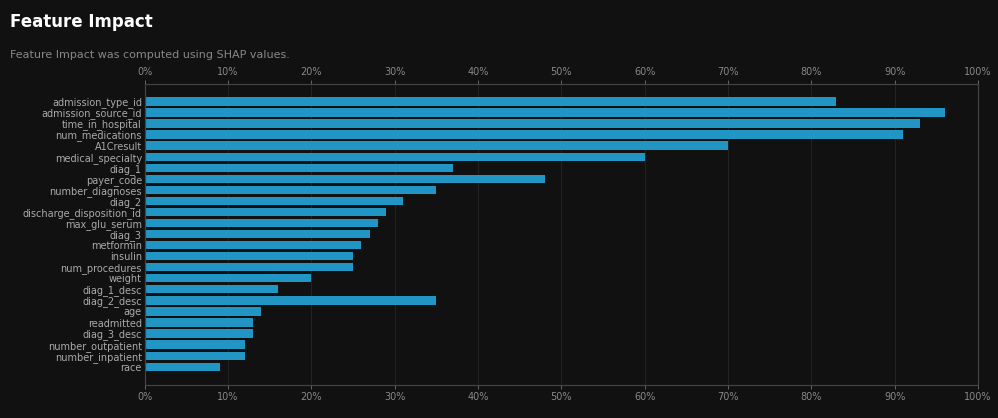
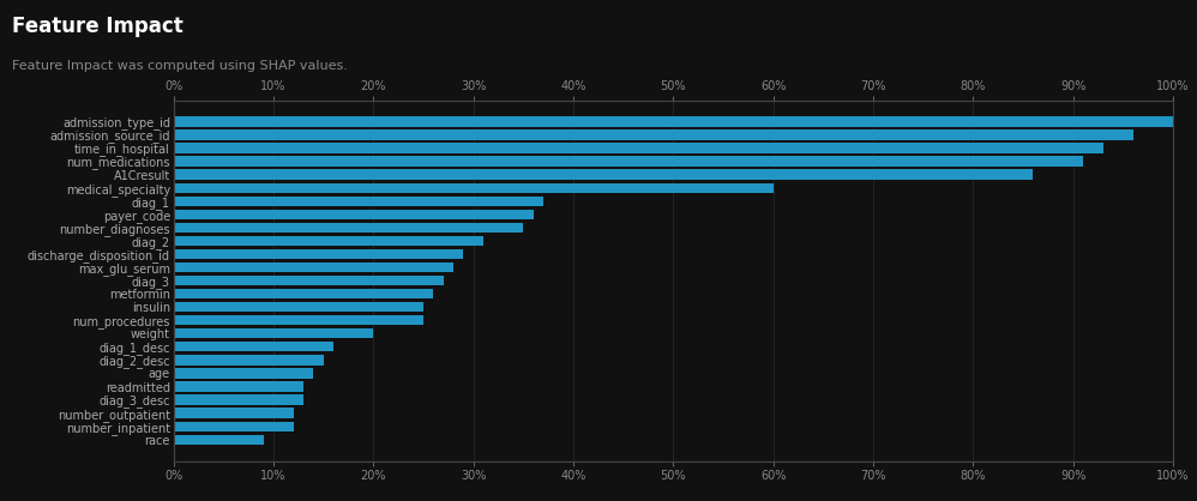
admission_type_id: 83% -> 100%
A1Cresult: 70% -> 86%
payer_code: 48% -> 36%
diag_2_desc: 35% -> 15%
